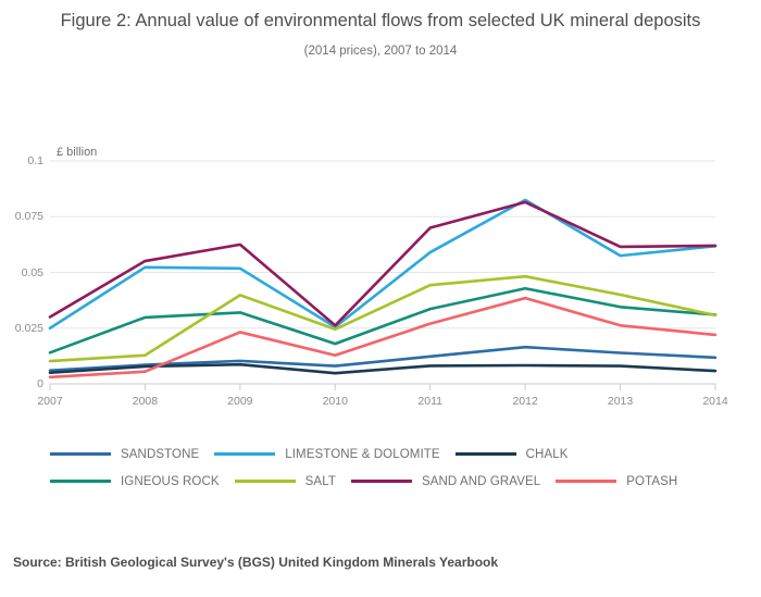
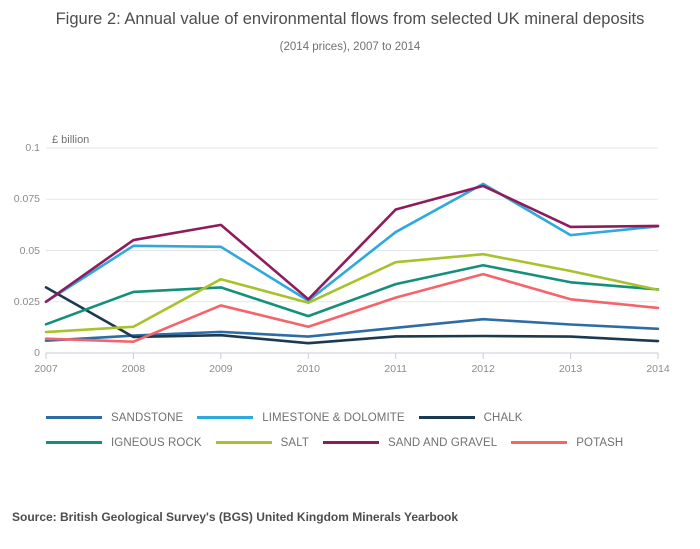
CHALK/2007: 0.005 -> 0.032
SAND AND GRAVEL/2007: 0.030 -> 0.025
POTASH/2007: 0.003 -> 0.007
SALT/2009: 0.040 -> 0.036
